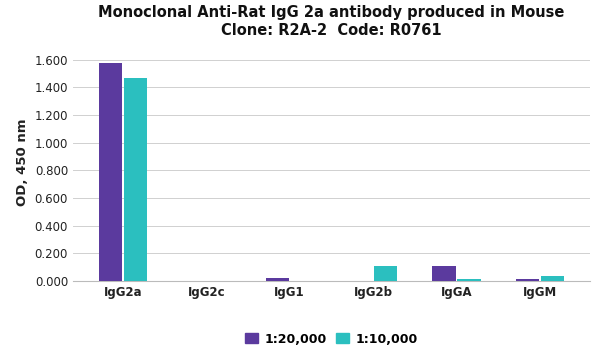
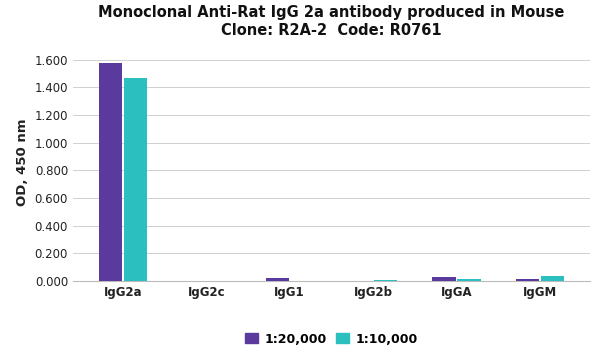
1:10,000/IgG2b: 0.11 -> 0.01
1:20,000/IgGA: 0.11 -> 0.03
